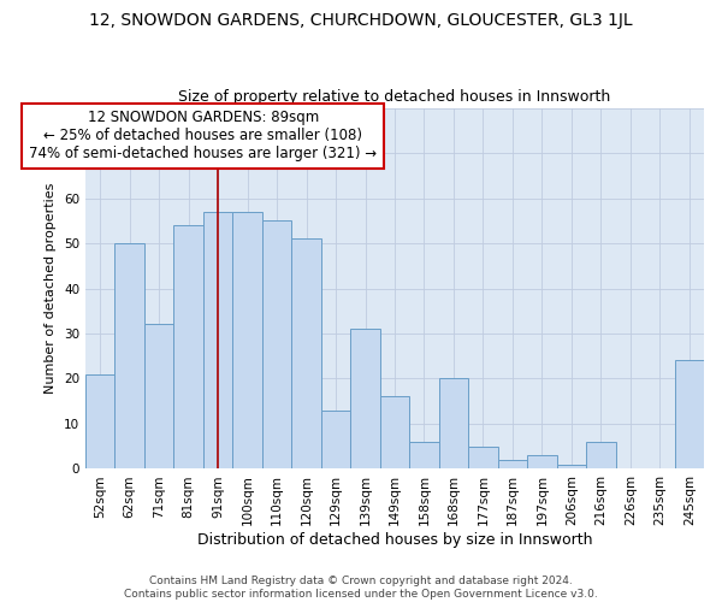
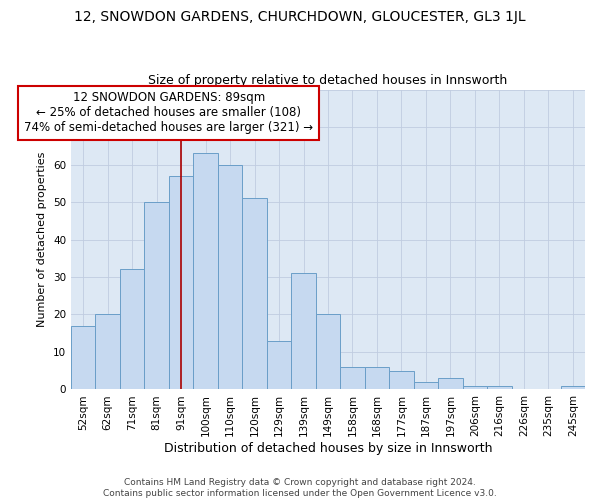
52sqm: 21 -> 17
62sqm: 50 -> 20
81sqm: 54 -> 50
100sqm: 57 -> 63
110sqm: 55 -> 60
149sqm: 16 -> 20
168sqm: 20 -> 6
216sqm: 6 -> 1
245sqm: 24 -> 1
